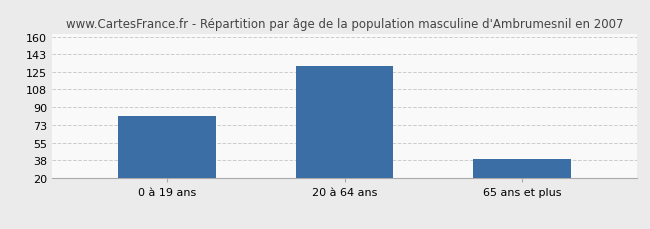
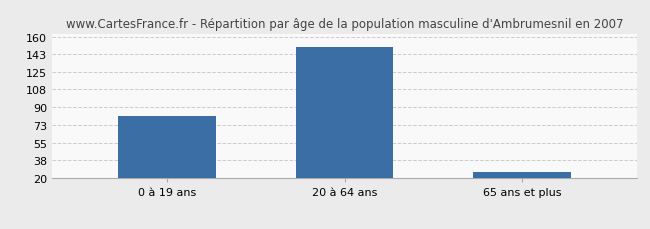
20 à 64 ans: 131 -> 150
65 ans et plus: 39 -> 26
